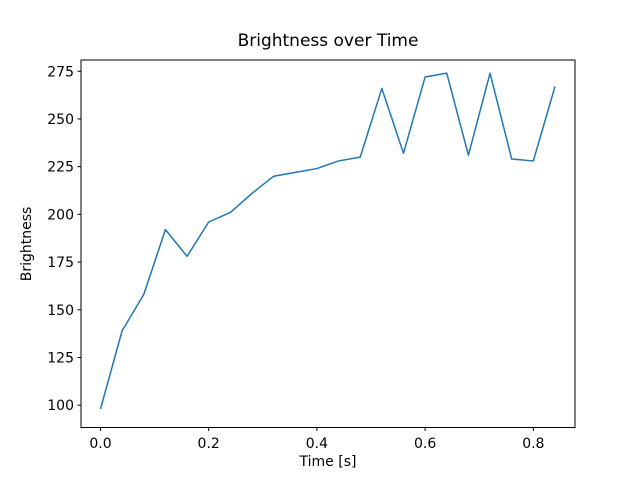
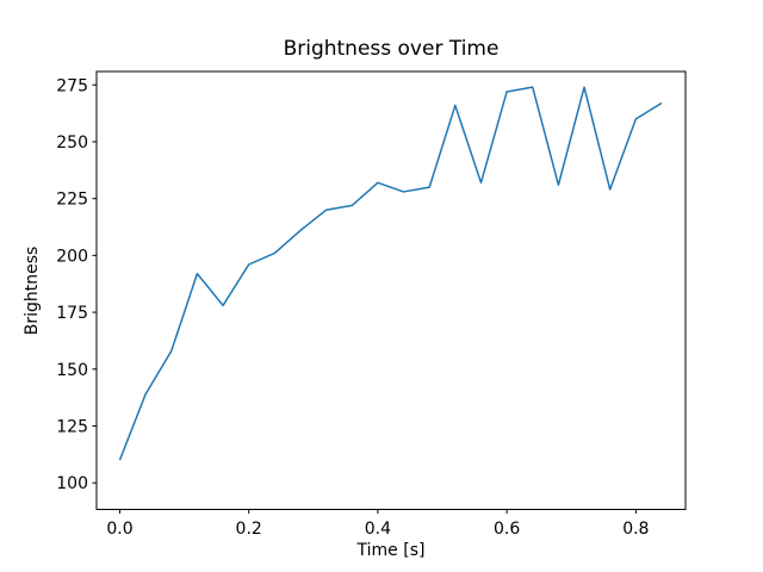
0.0: 98 -> 110
0.4: 224 -> 232
0.8: 228 -> 260
